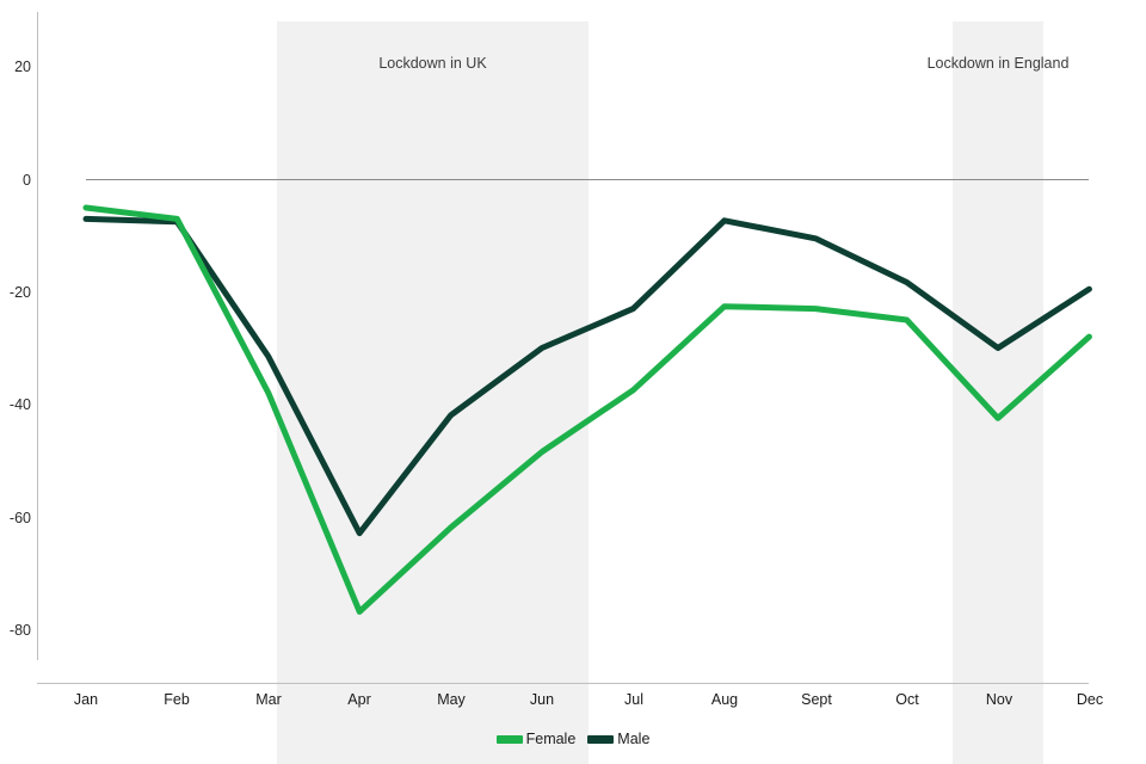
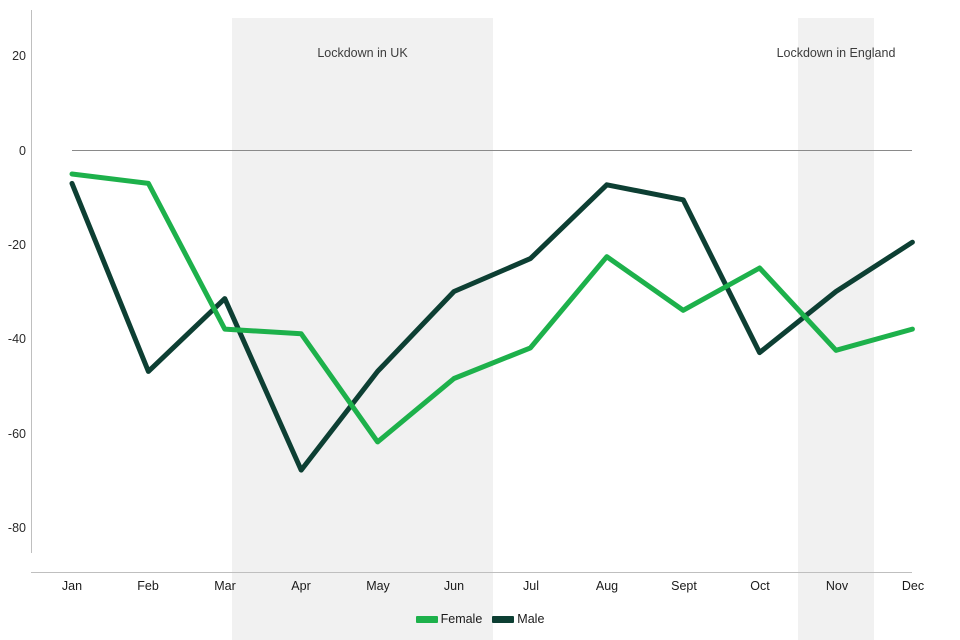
Male/Feb: -8 -> -47
Female/Apr: -77 -> -39
Male/Apr: -63 -> -68
Male/May: -42 -> -47
Female/Jul: -38 -> -42
Female/Sept: -23 -> -34
Male/Oct: -18 -> -43
Female/Dec: -28 -> -38
